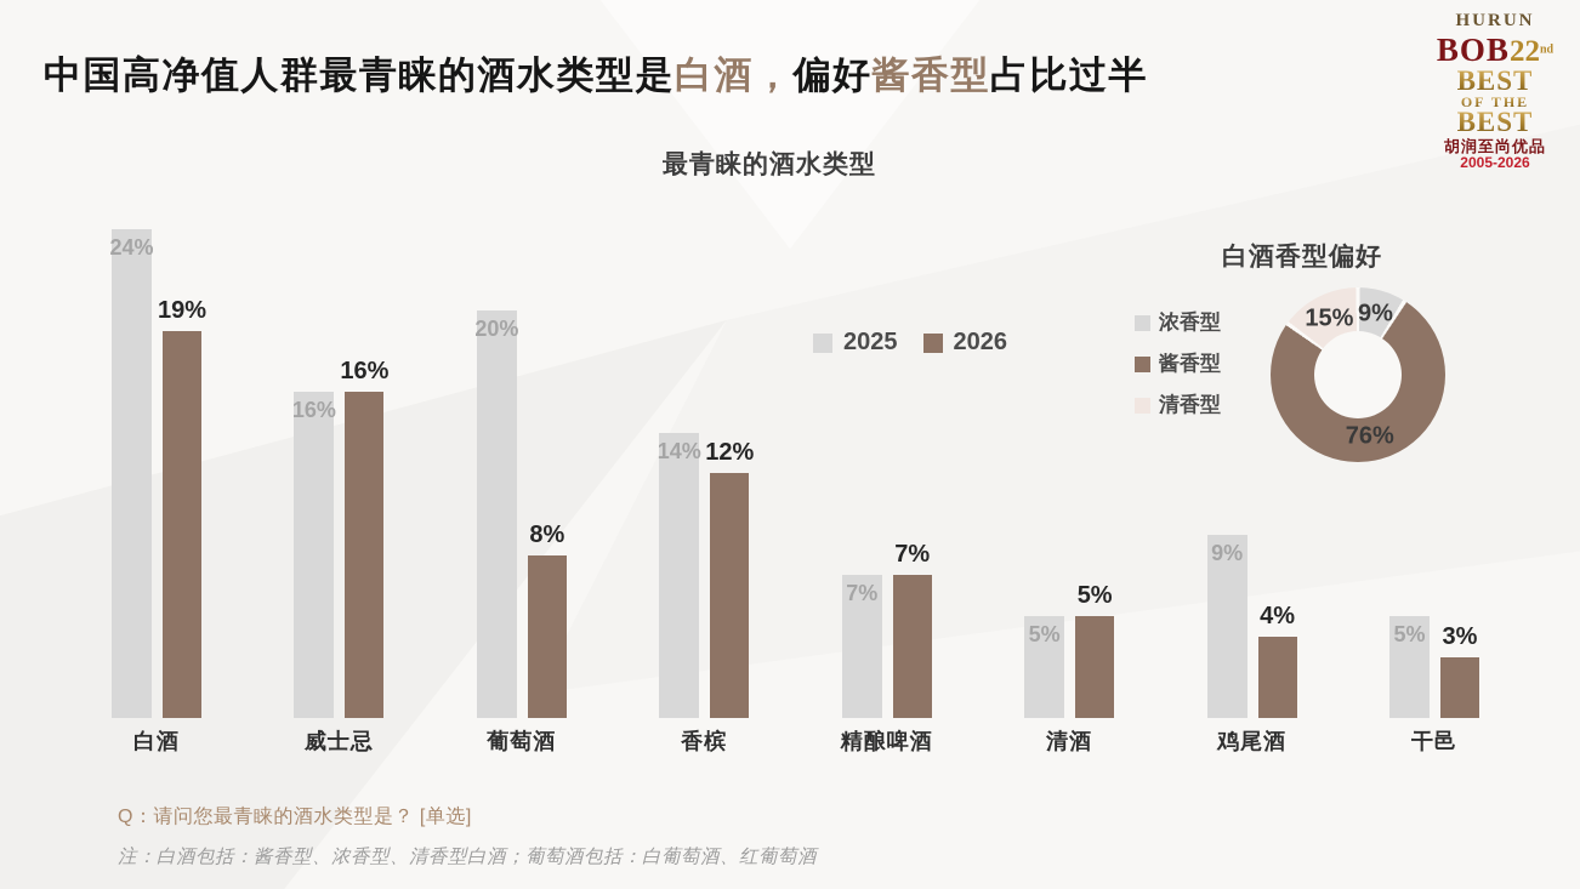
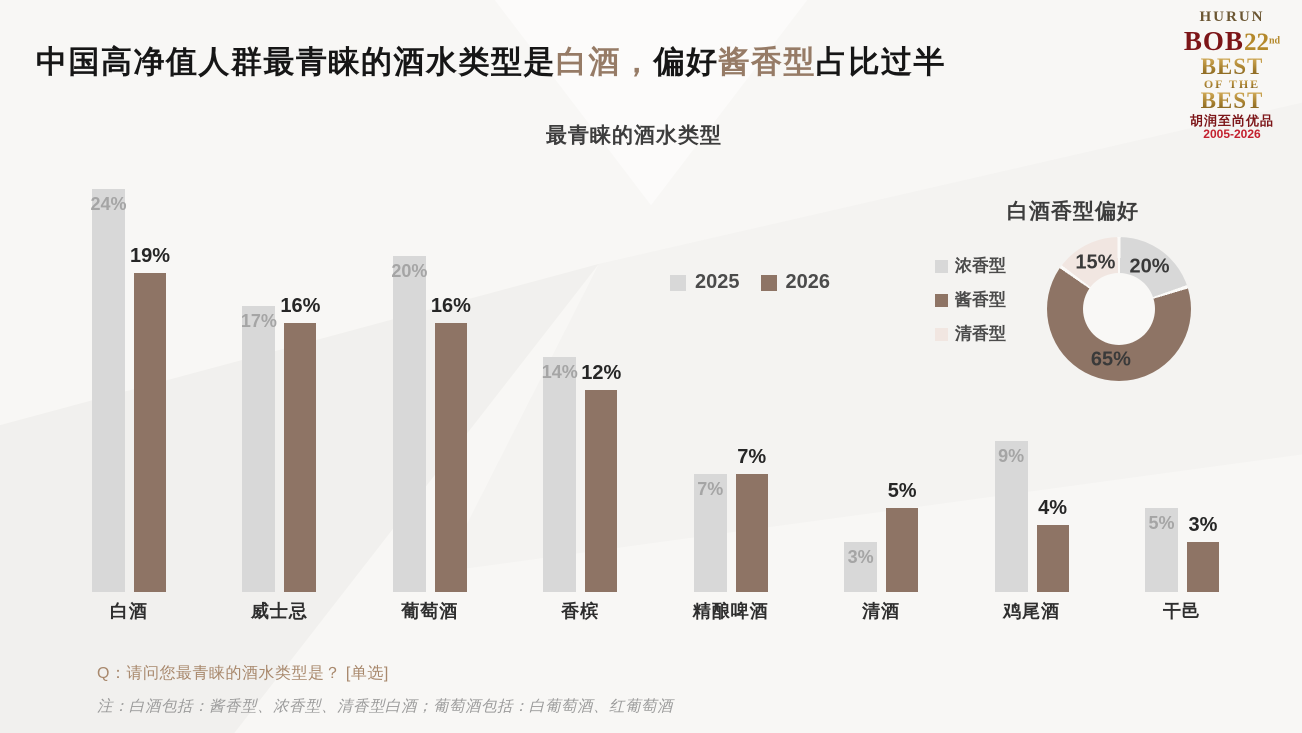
最青睐的酒水类型/2025/威士忌: 16% -> 17%
最青睐的酒水类型/2026/葡萄酒: 8% -> 16%
最青睐的酒水类型/2025/清酒: 5% -> 3%
白酒香型偏好/浓香型: 9% -> 20%
白酒香型偏好/酱香型: 76% -> 65%
